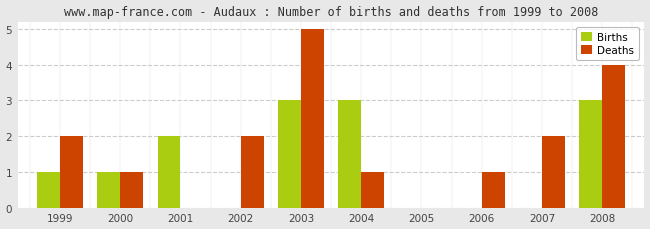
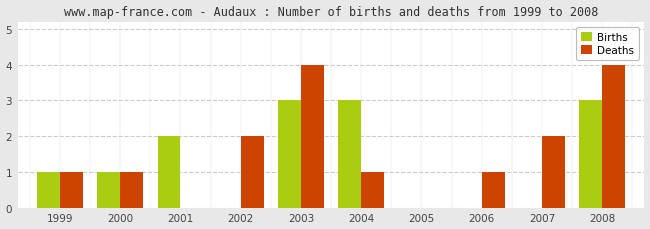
Deaths/1999: 2 -> 1
Deaths/2003: 5 -> 4
